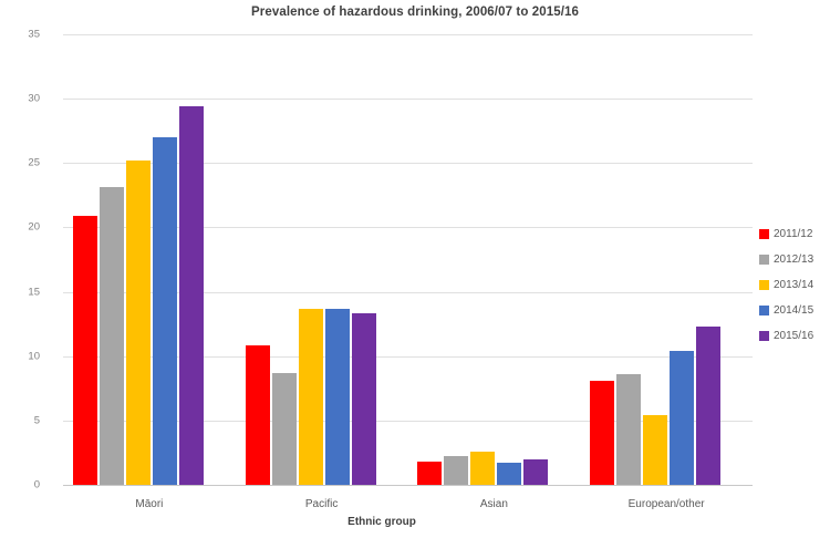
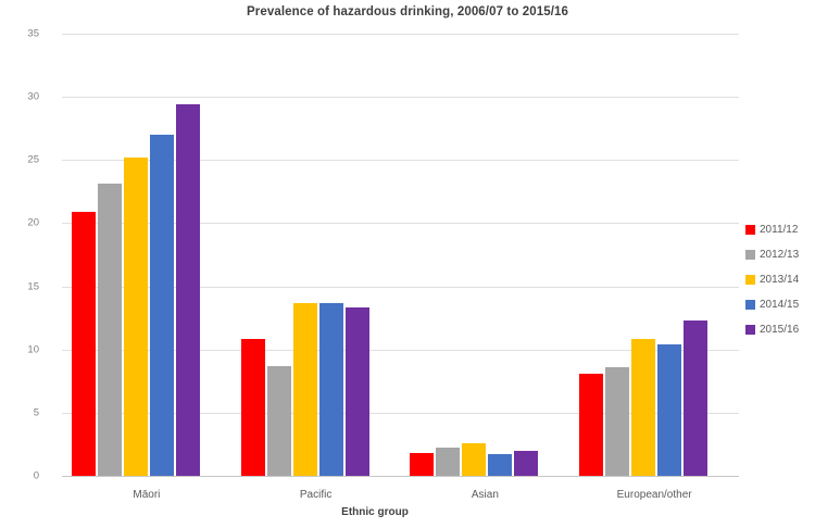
2013/14/European/other: 5.4 -> 10.8
